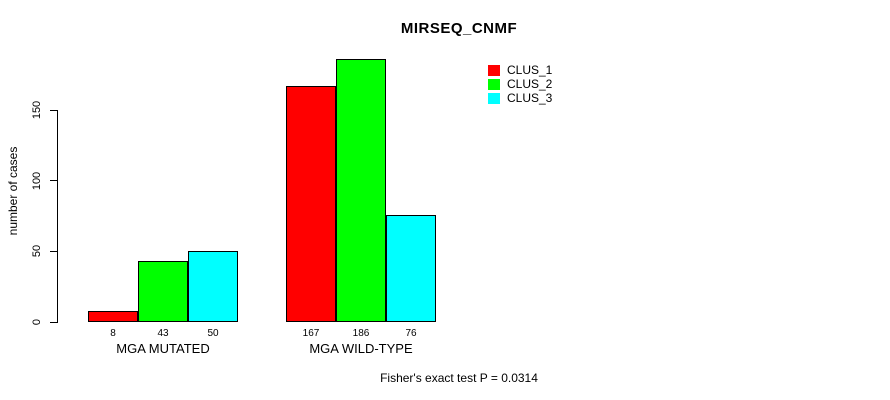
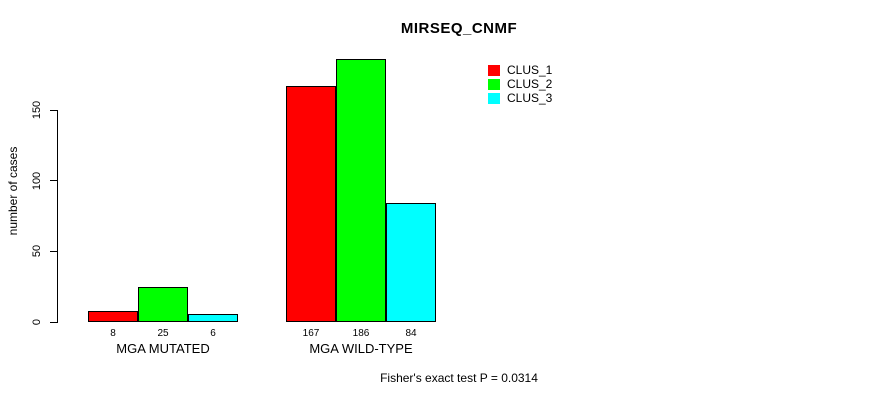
CLUS_2/MGA MUTATED: 43 -> 25
CLUS_3/MGA MUTATED: 50 -> 6
CLUS_3/MGA WILD-TYPE: 76 -> 84
